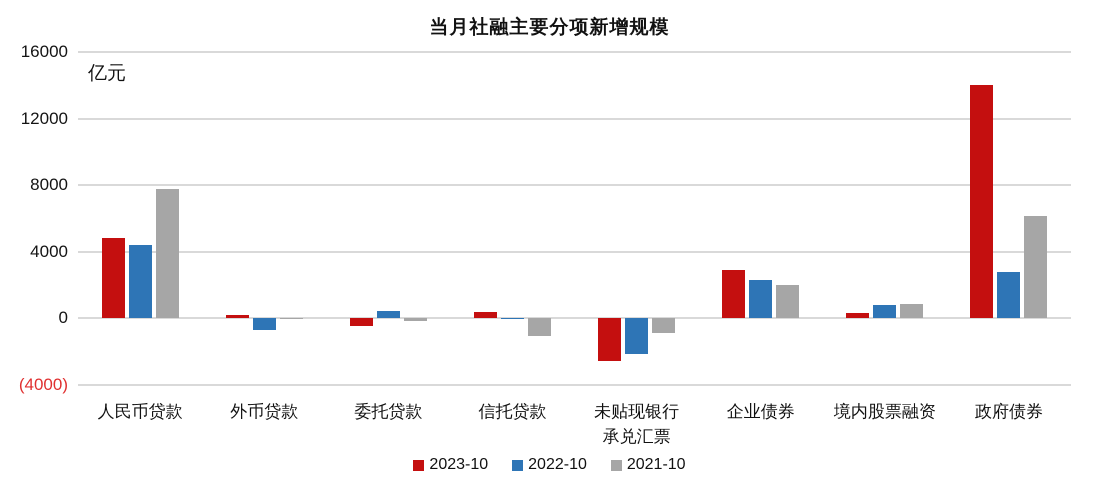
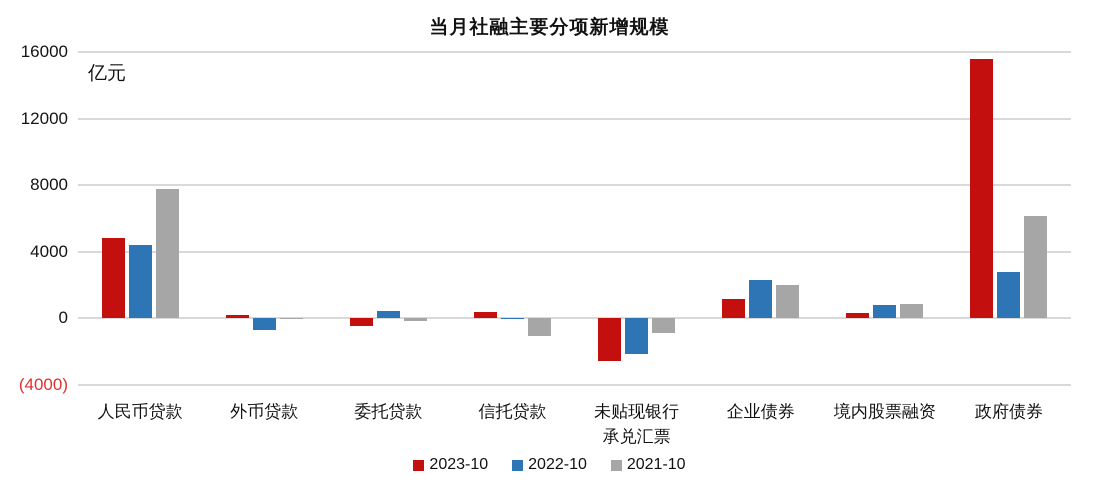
2023-10/企业债券: 2900 -> 1100
2023-10/政府债券: 14000 -> 15600
